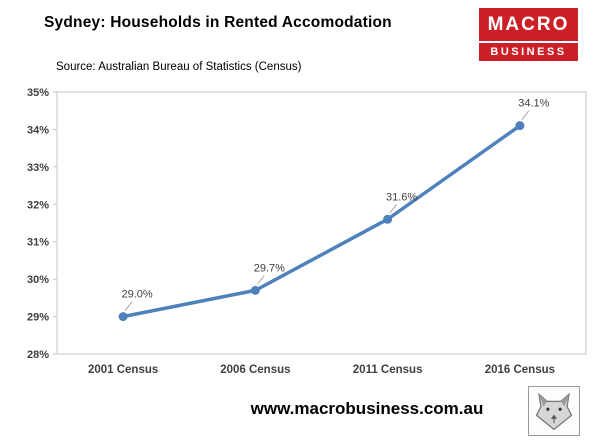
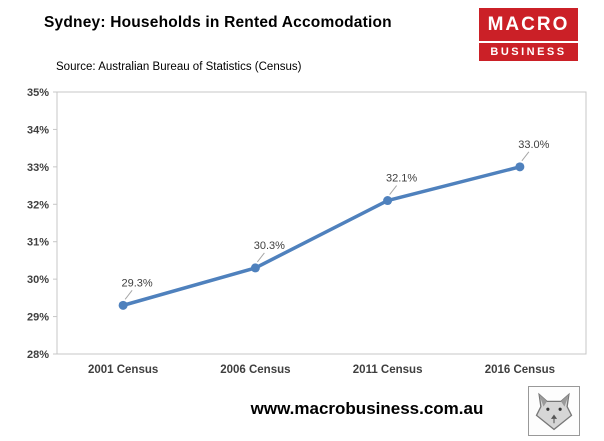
2001 Census: 29.0% -> 29.3%
2006 Census: 29.7% -> 30.3%
2011 Census: 31.6% -> 32.1%
2016 Census: 34.1% -> 33.0%
